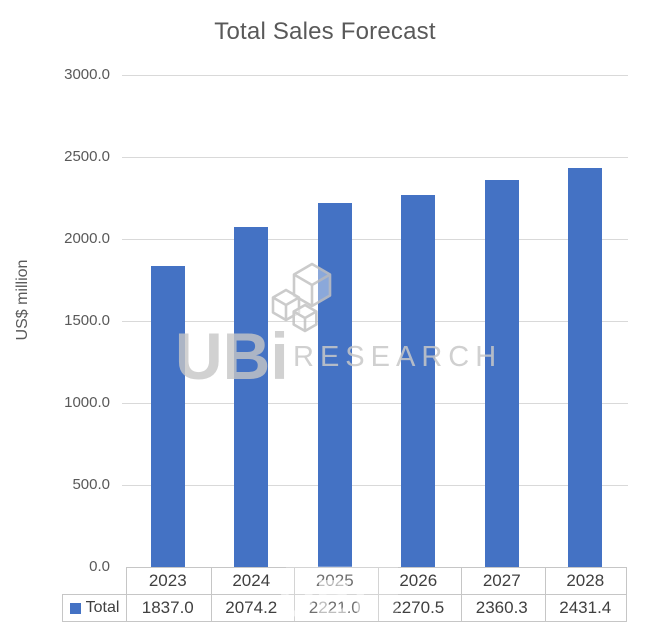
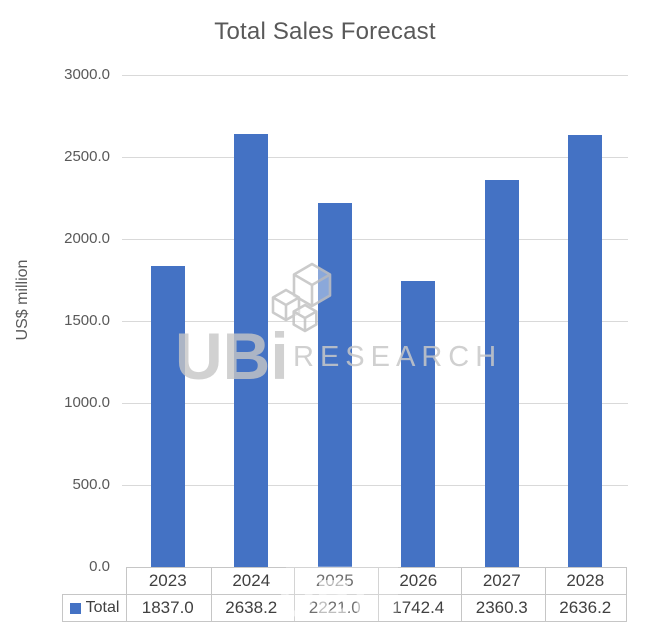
2024: 2074.2 -> 2638.2
2026: 2270.5 -> 1742.4
2028: 2431.4 -> 2636.2
